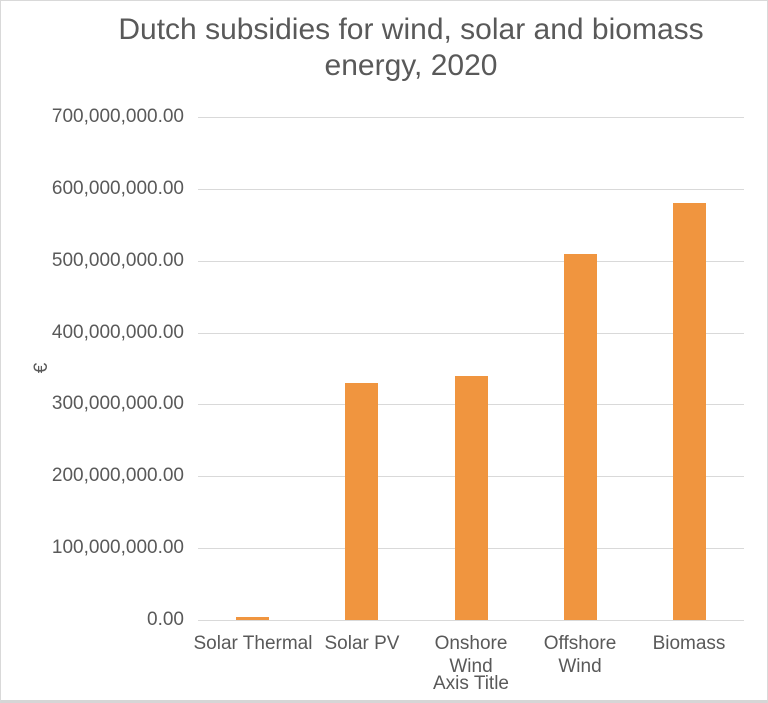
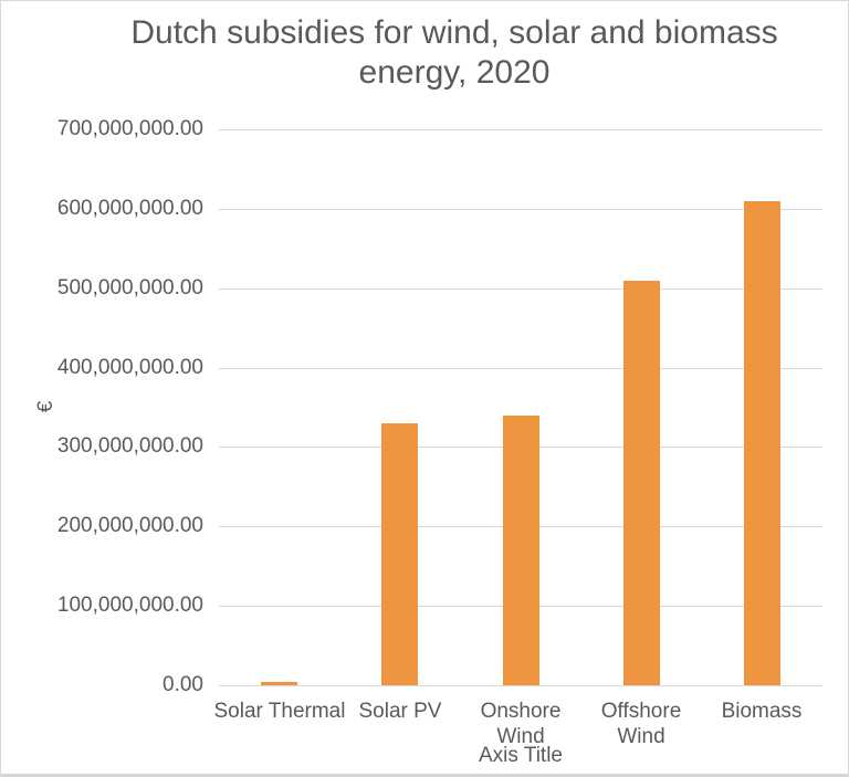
Biomass: 580000000 -> 610000000
